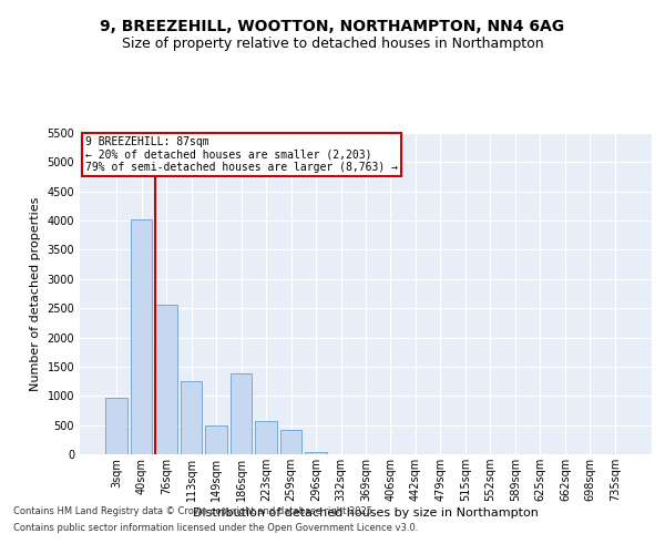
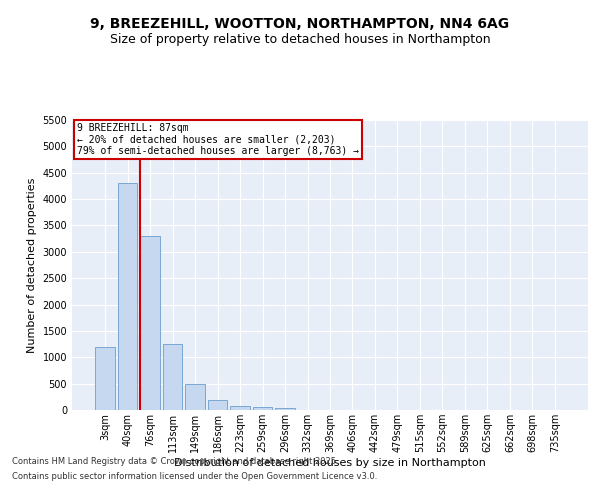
3sqm: 960 -> 1200
40sqm: 4020 -> 4300
76sqm: 2560 -> 3300
186sqm: 1380 -> 190
223sqm: 560 -> 80
259sqm: 420 -> 60
